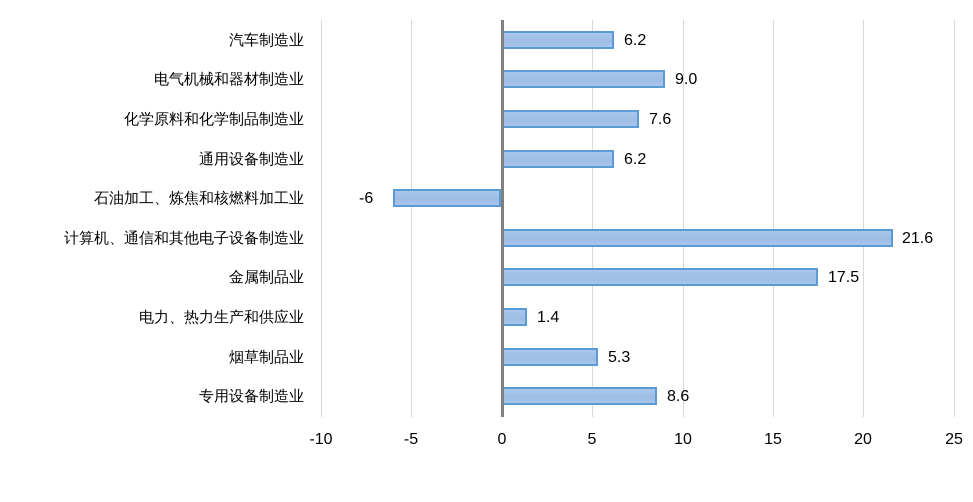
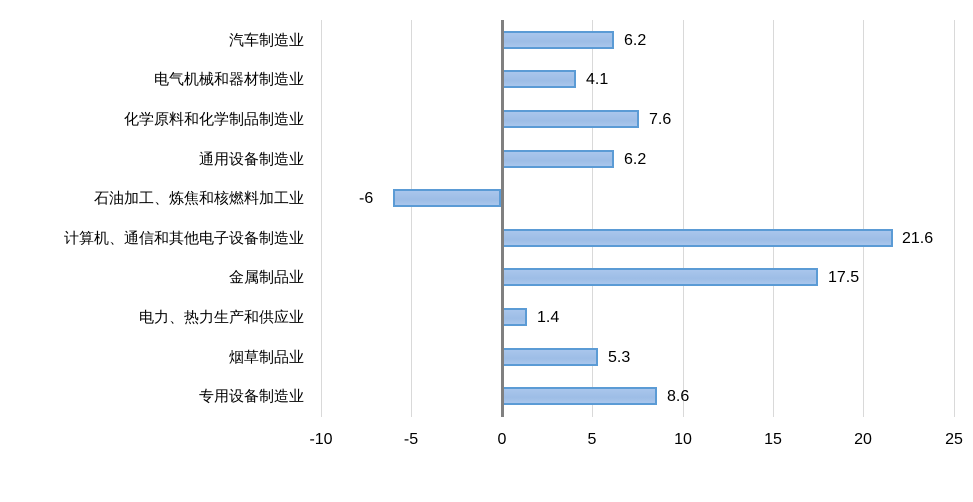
电气机械和器材制造业: 9.0 -> 4.1
